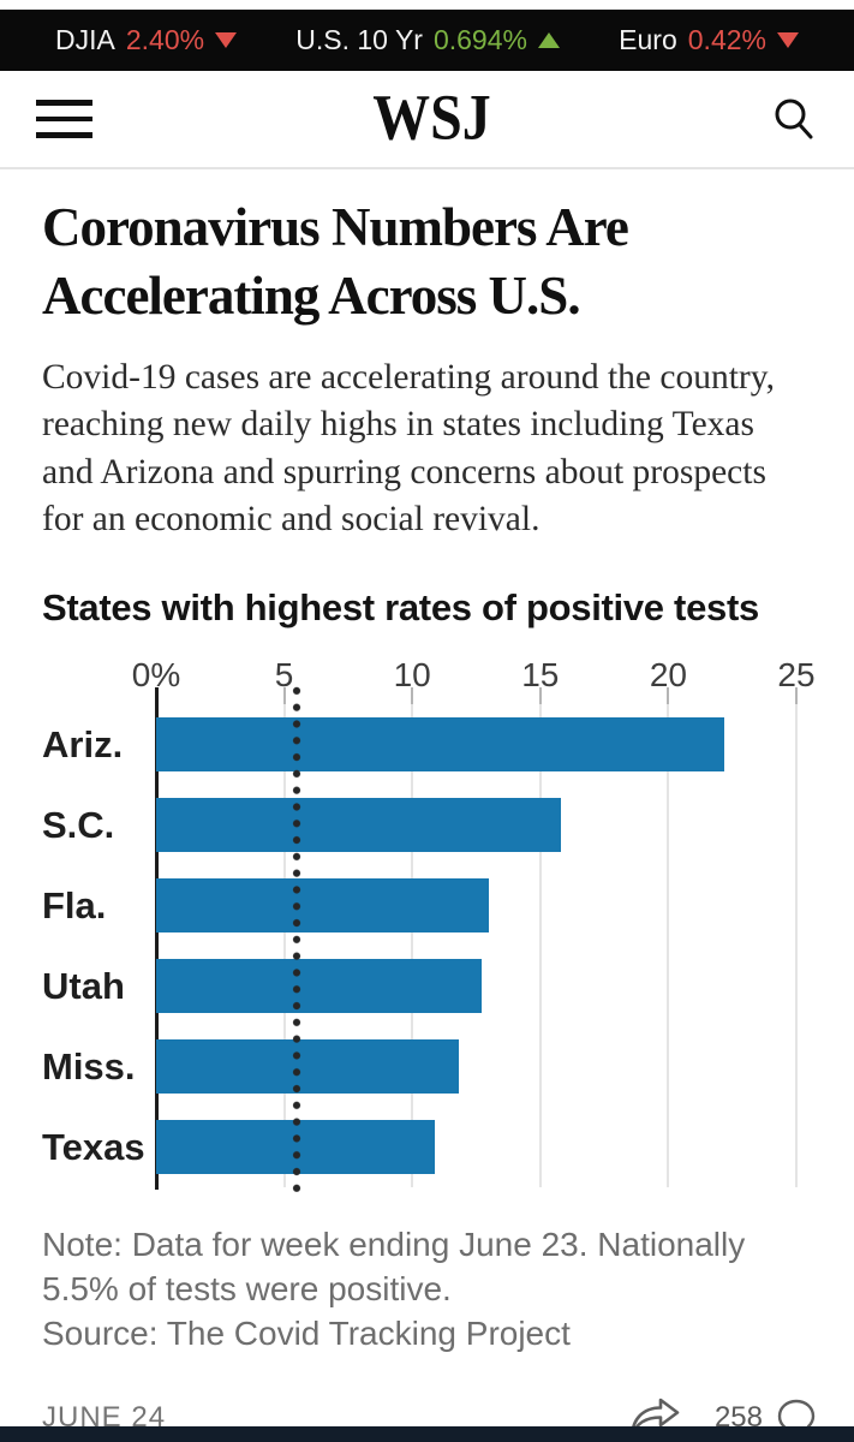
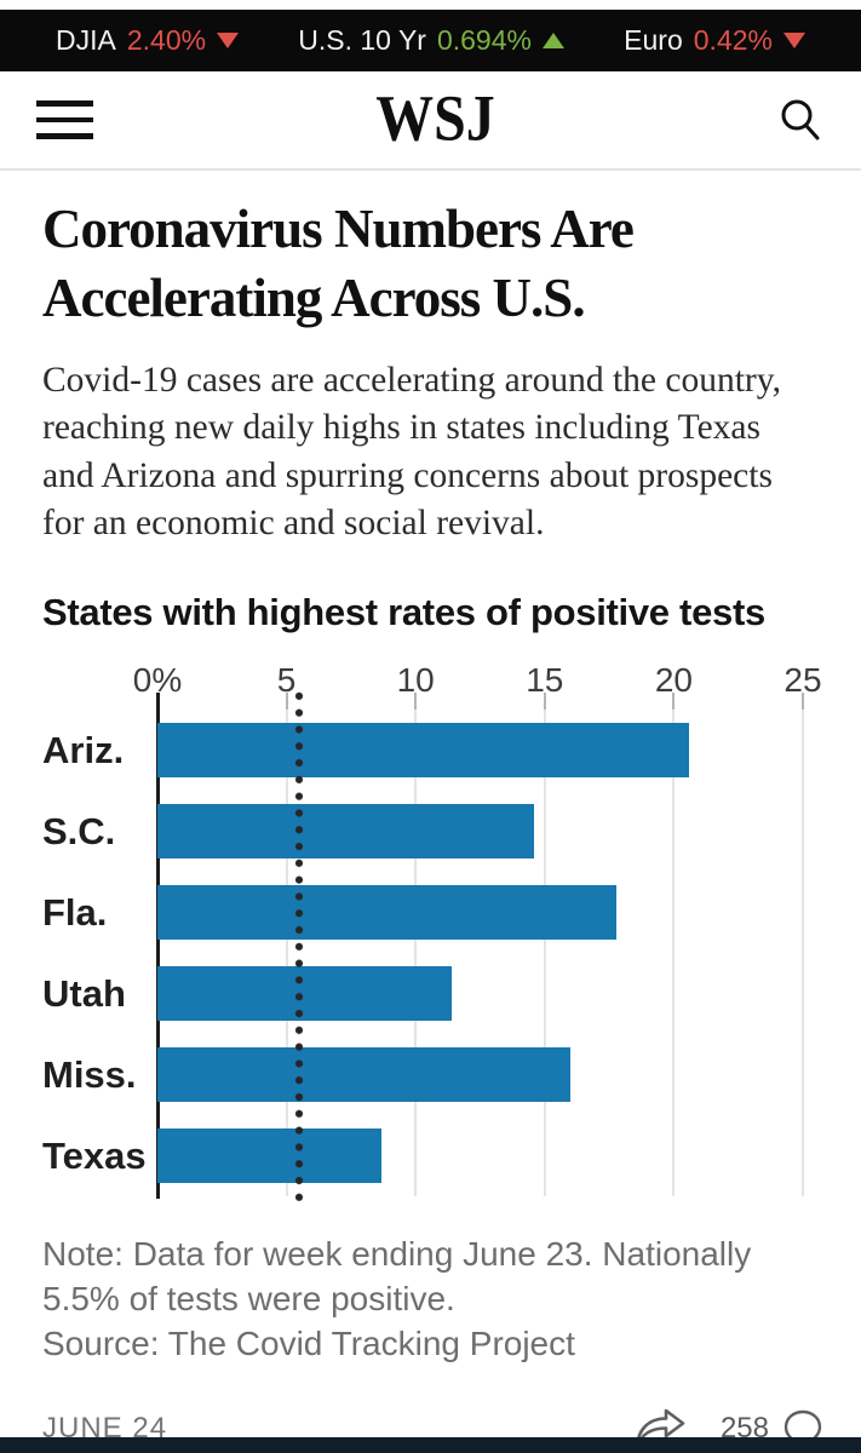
Ariz.: 22.2 -> 20.6
S.C.: 15.8 -> 14.6
Fla.: 13.0 -> 17.8
Utah: 12.7 -> 11.4
Miss.: 11.8 -> 16.0
Texas: 10.9 -> 8.7
